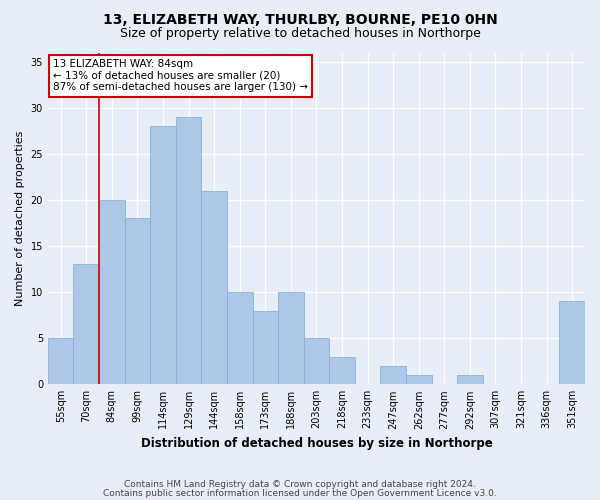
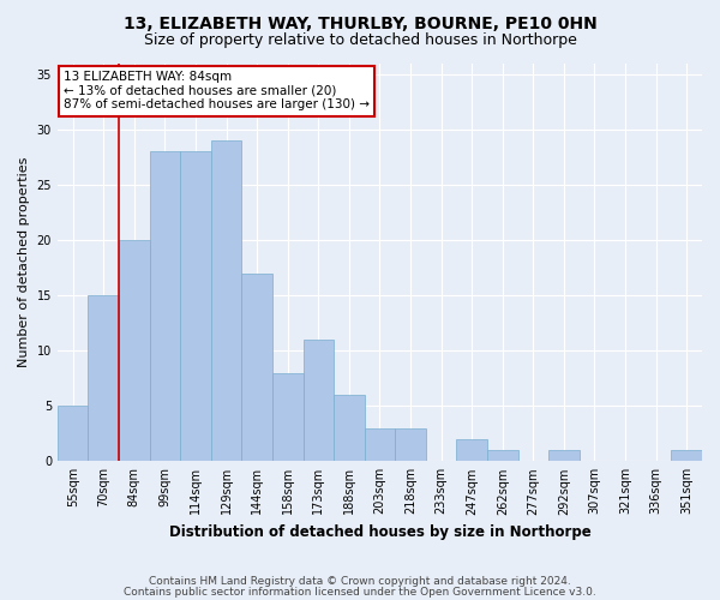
70sqm: 13 -> 15
99sqm: 18 -> 28
144sqm: 21 -> 17
158sqm: 10 -> 8
173sqm: 8 -> 11
188sqm: 10 -> 6
203sqm: 5 -> 3
351sqm: 9 -> 1
